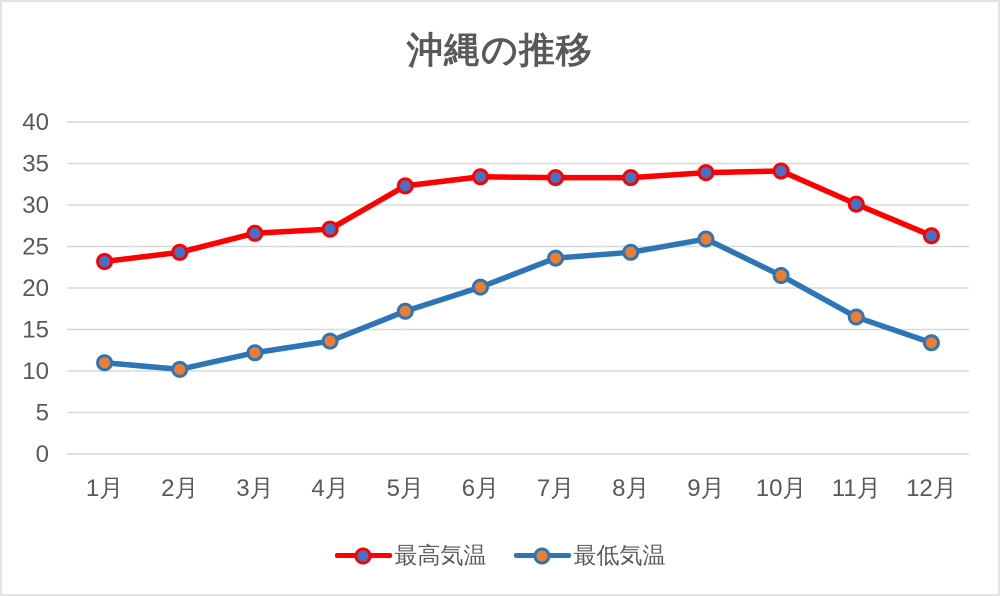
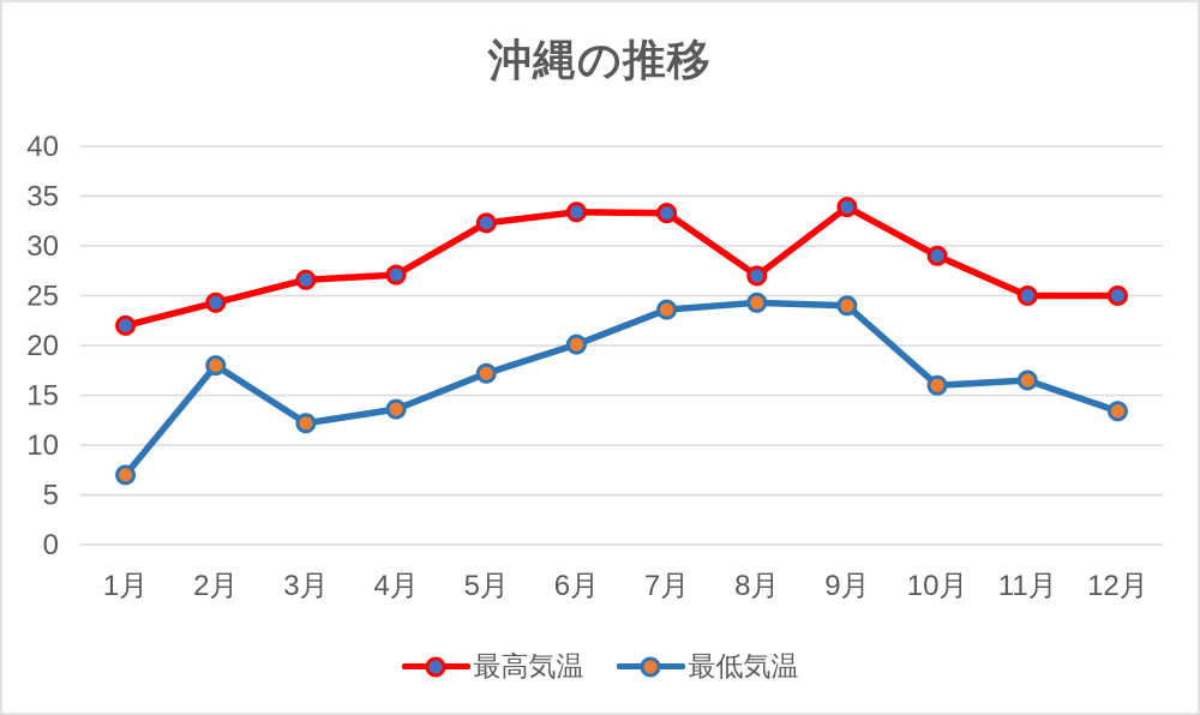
最高気温/1月: 23 -> 22
最低気温/1月: 11 -> 7
最低気温/2月: 10 -> 18
最高気温/8月: 33 -> 27
最低気温/9月: 26 -> 24
最高気温/10月: 34 -> 29
最低気温/10月: 22 -> 16
最高気温/11月: 30 -> 25
最高気温/12月: 26 -> 25
